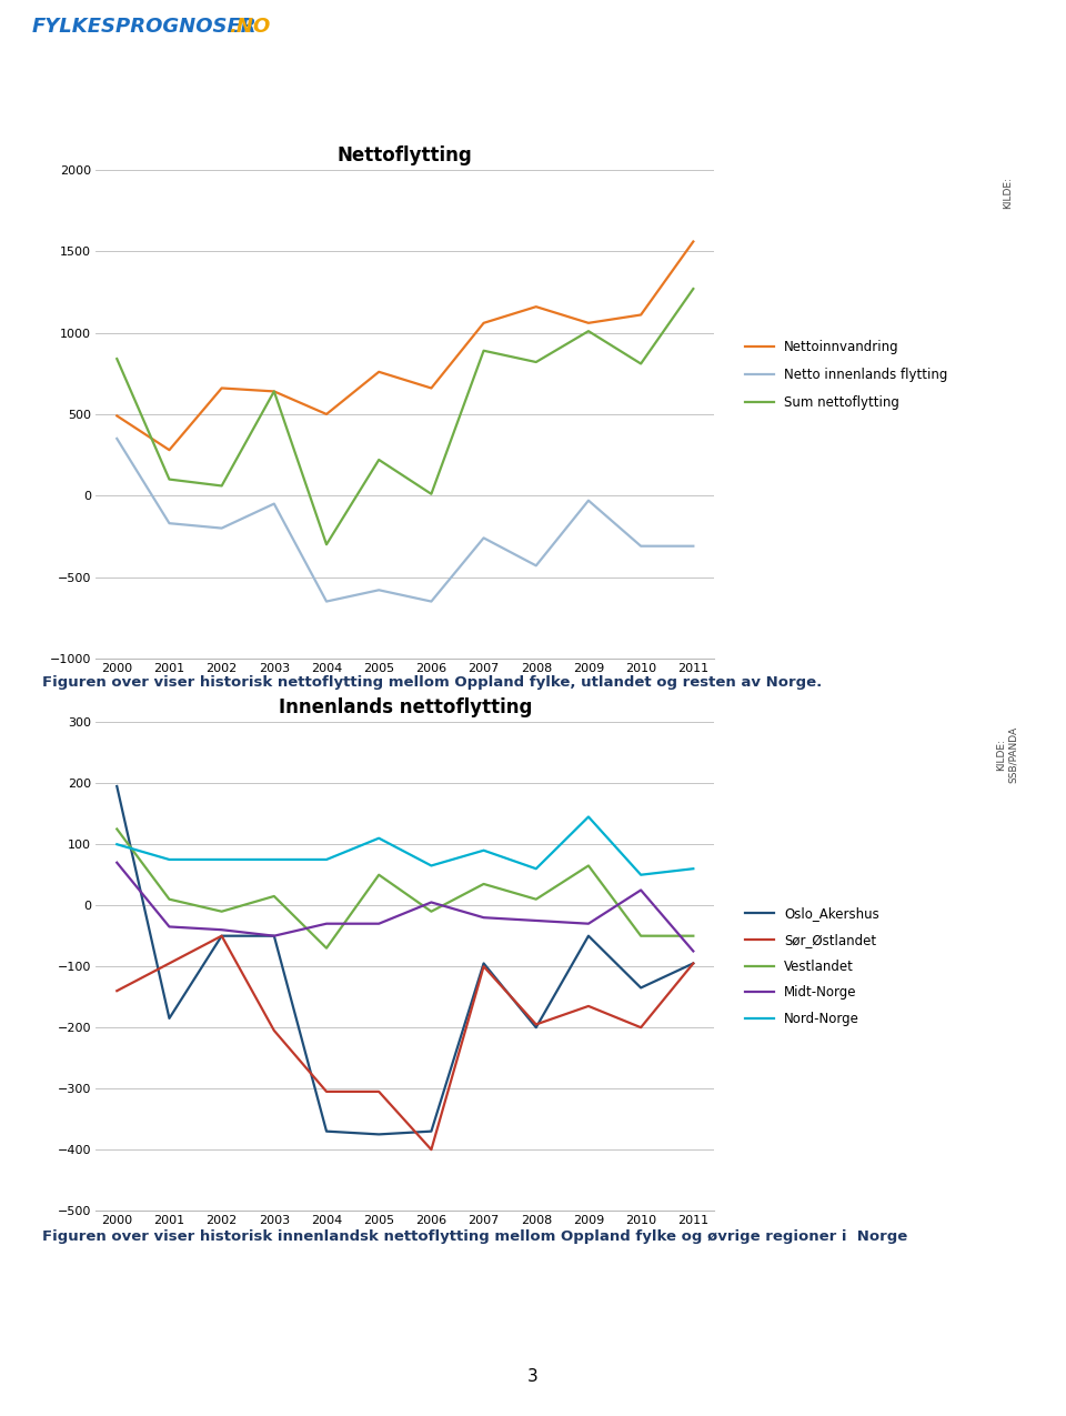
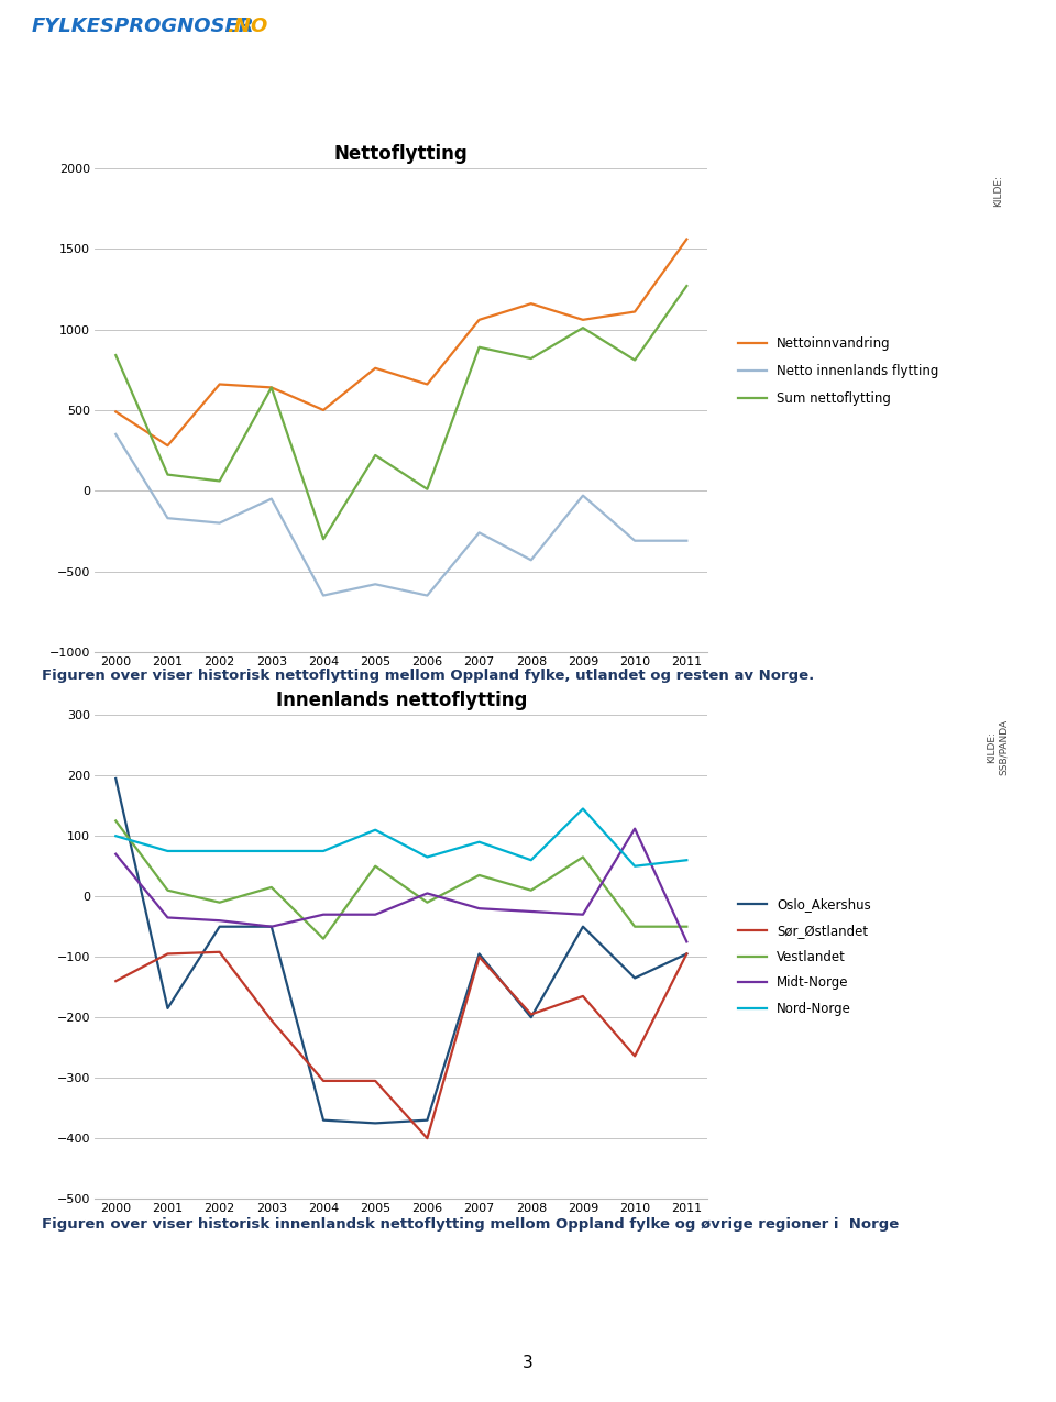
Innenlands nettoflytting/Sør_Østlandet/2002: -50 -> -92
Innenlands nettoflytting/Sør_Østlandet/2010: -200 -> -264
Innenlands nettoflytting/Midt-Norge/2010: 25 -> 112
